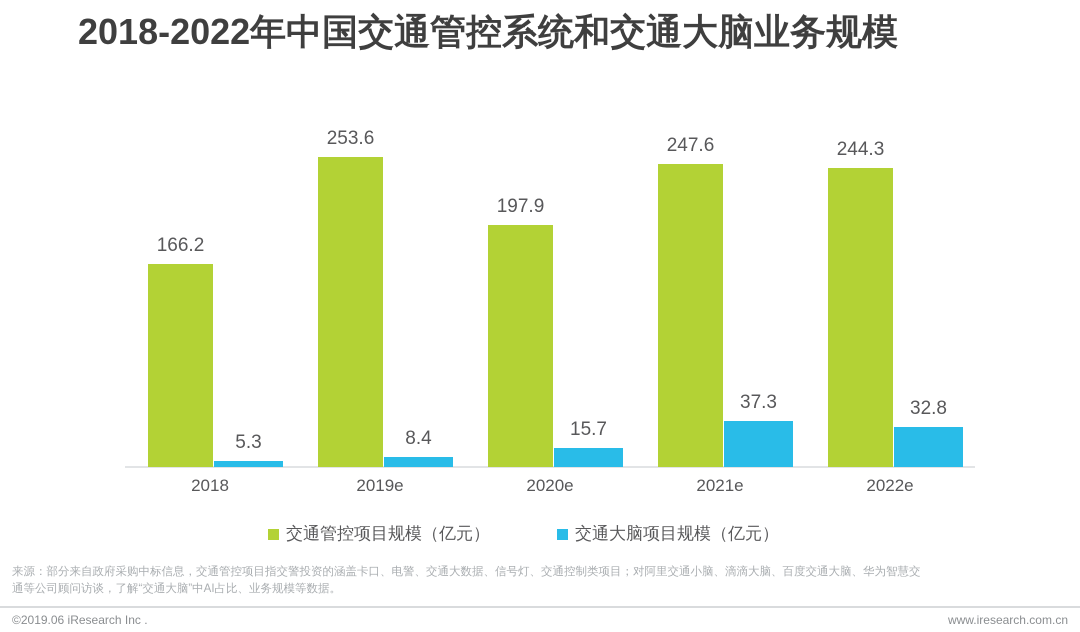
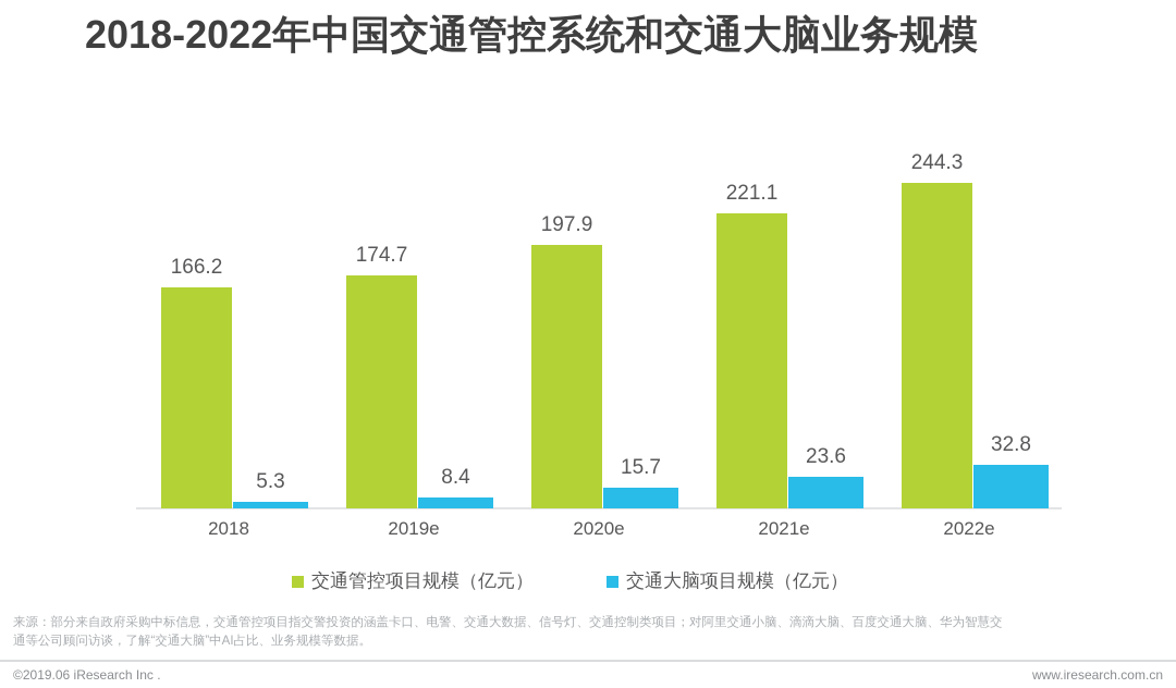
交通管控项目规模（亿元）/2019e: 253.6 -> 174.7
交通管控项目规模（亿元）/2021e: 247.6 -> 221.1
交通大脑项目规模（亿元）/2021e: 37.3 -> 23.6
